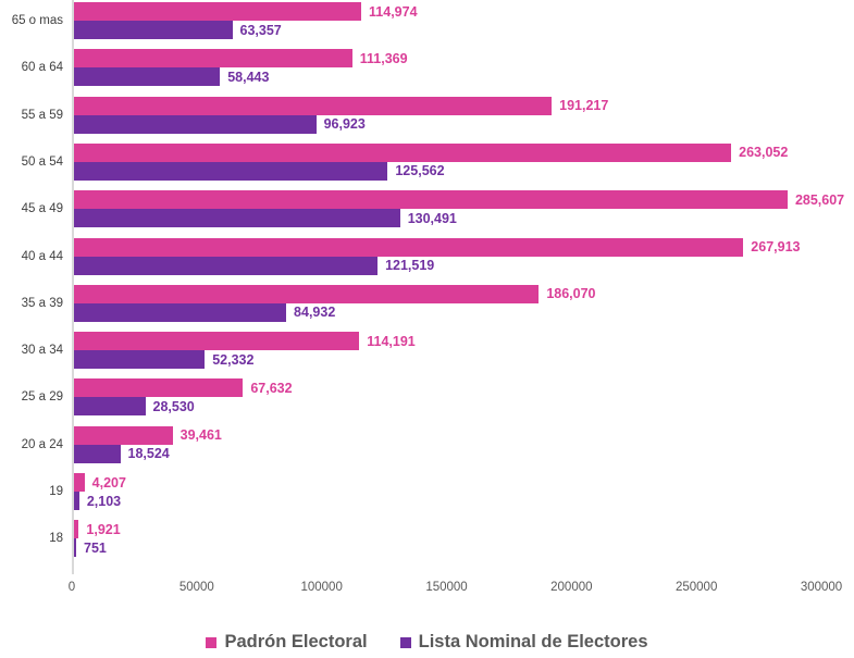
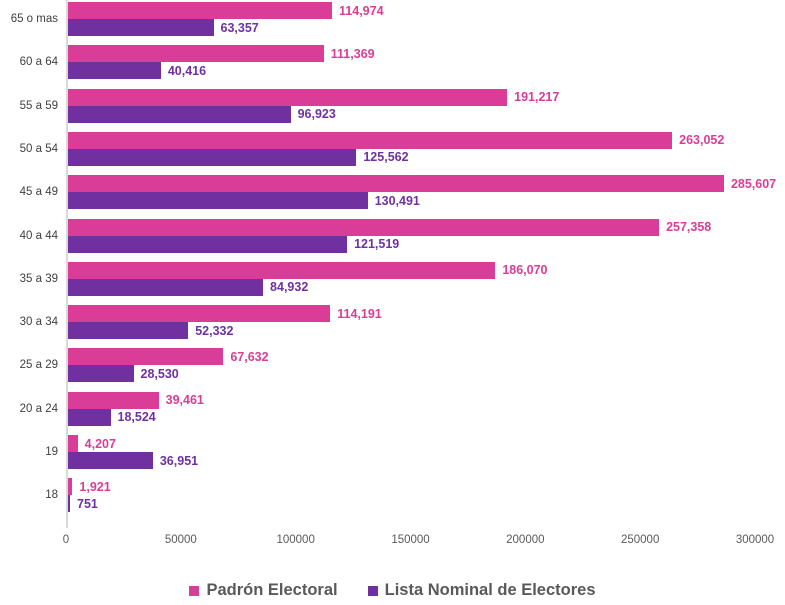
Lista Nominal de Electores/60 a 64: 58,443 -> 40,416
Padrón Electoral/40 a 44: 267,913 -> 257,358
Lista Nominal de Electores/19: 2,103 -> 36,951
